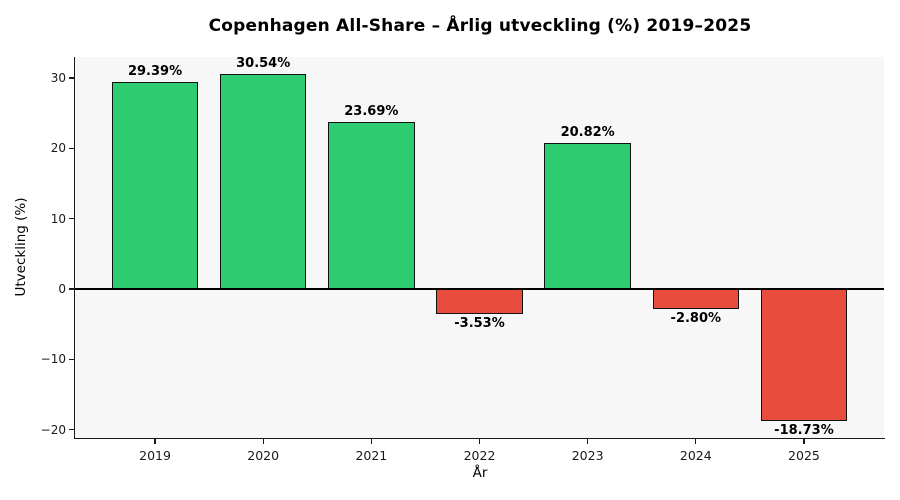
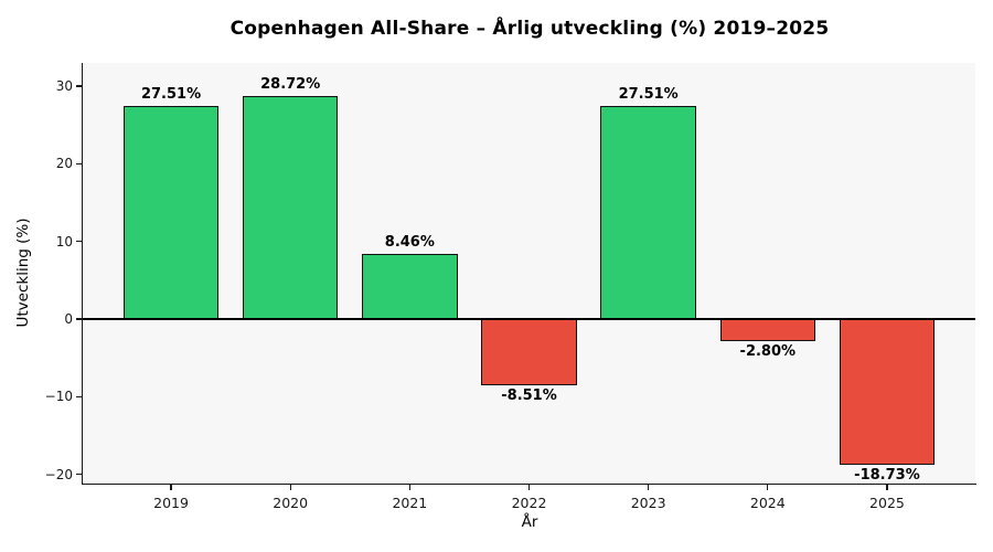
2019: 29.39% -> 27.51%
2020: 30.54% -> 28.72%
2021: 23.69% -> 8.46%
2022: -3.53% -> -8.51%
2023: 20.82% -> 27.51%
